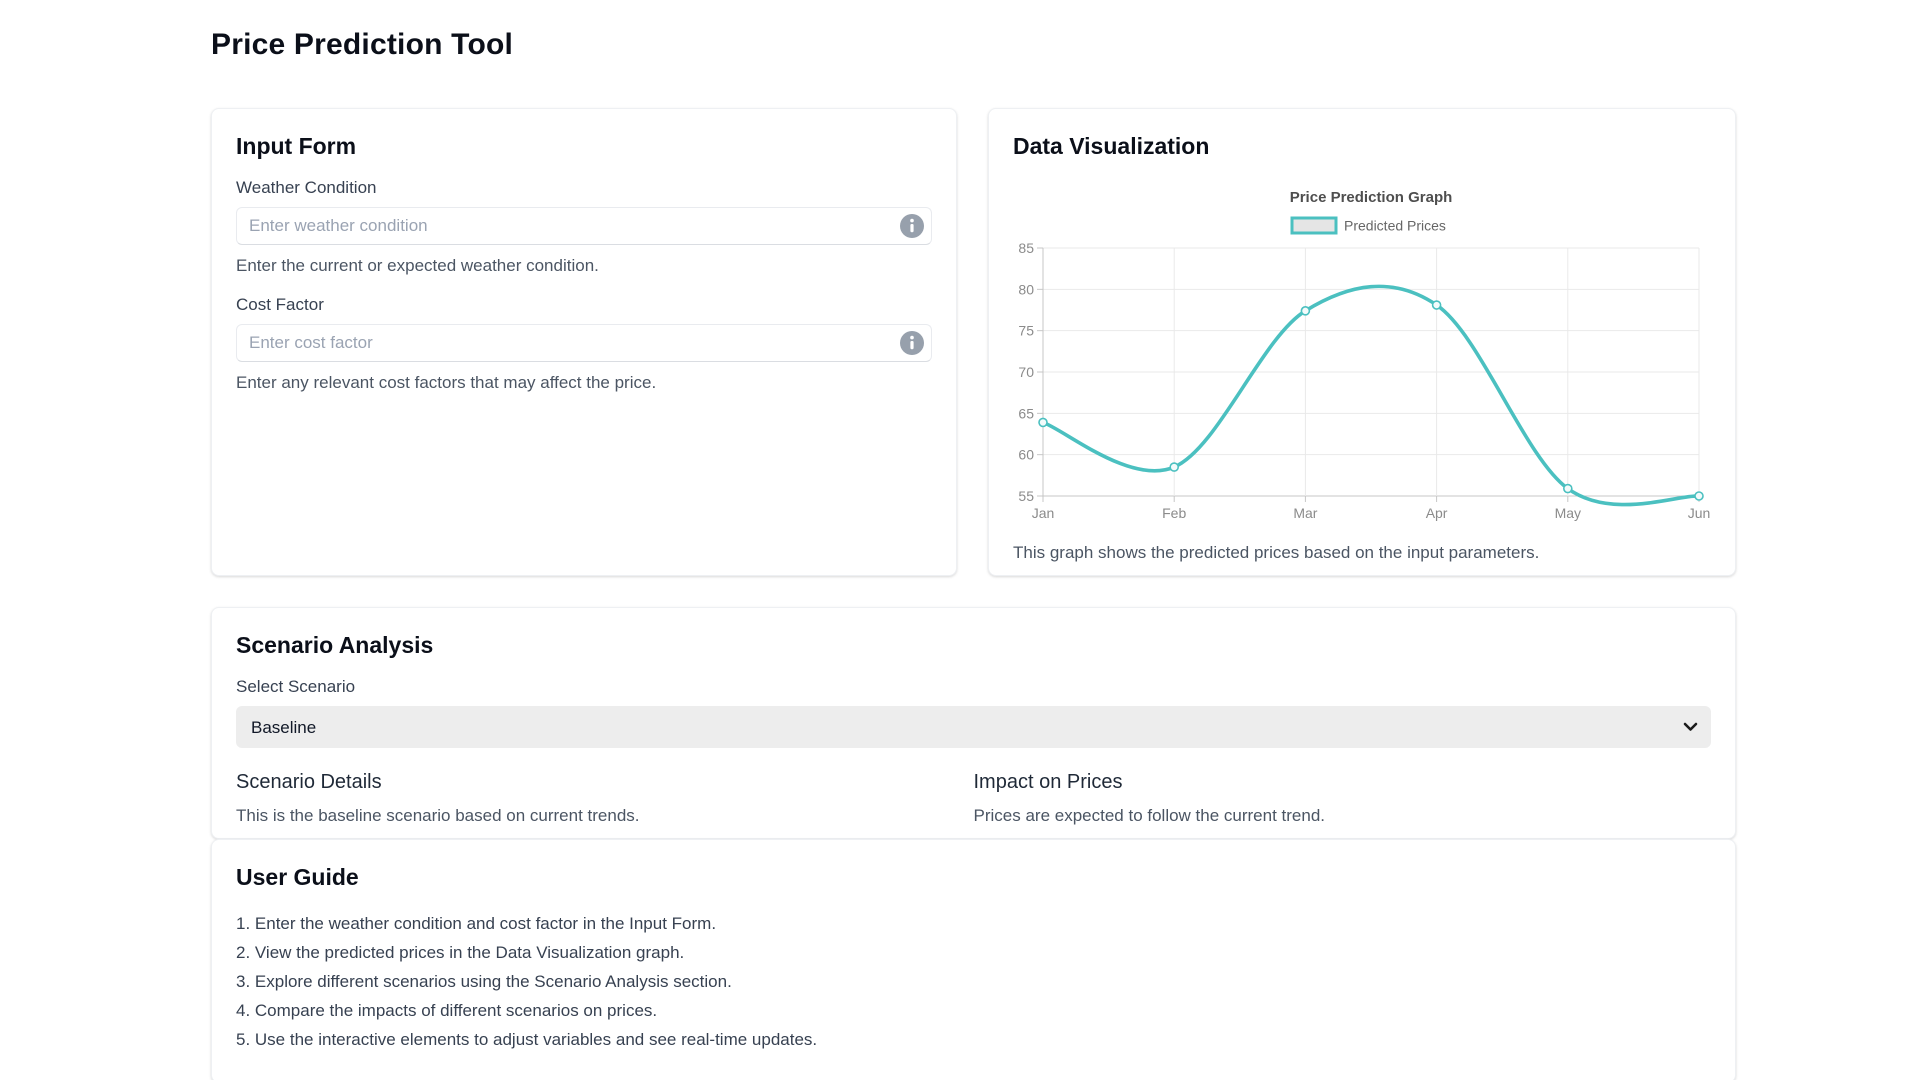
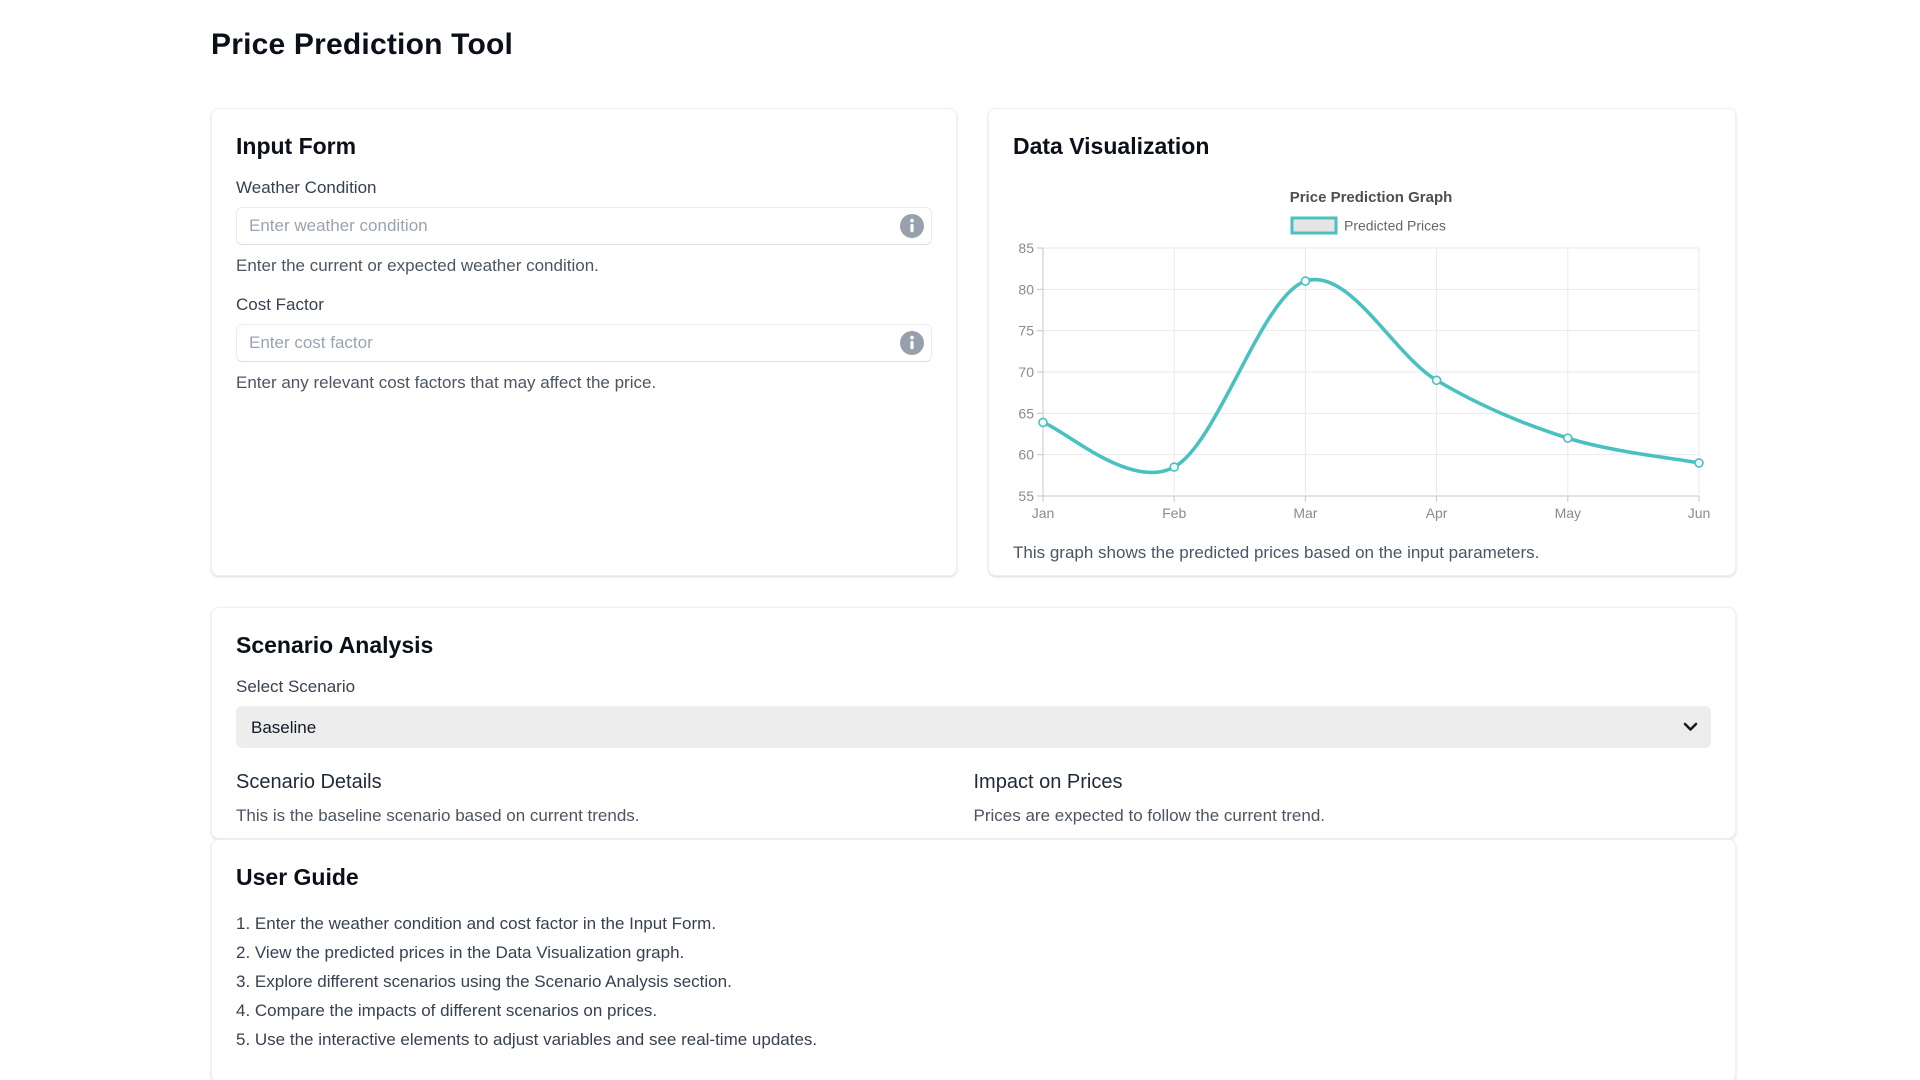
Mar: 77 -> 81
Apr: 78 -> 69
May: 56 -> 62
Jun: 55 -> 59
